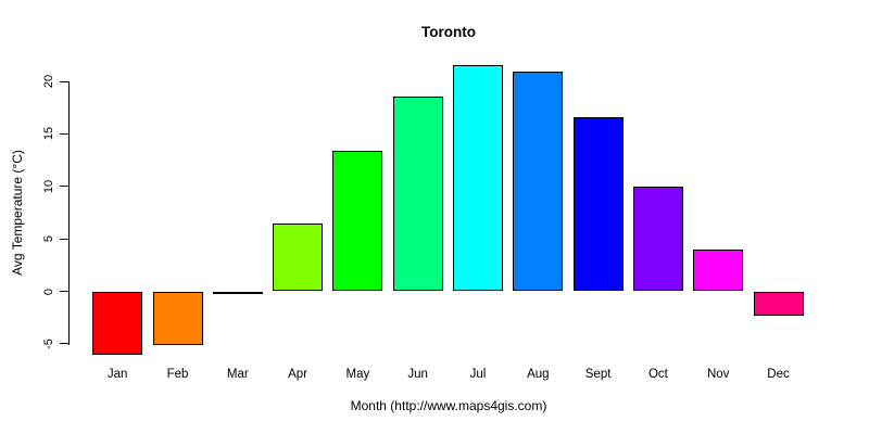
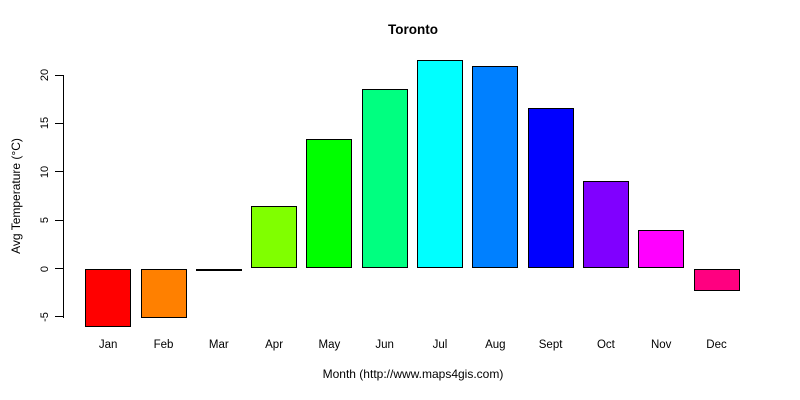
Oct: 10 -> 9
